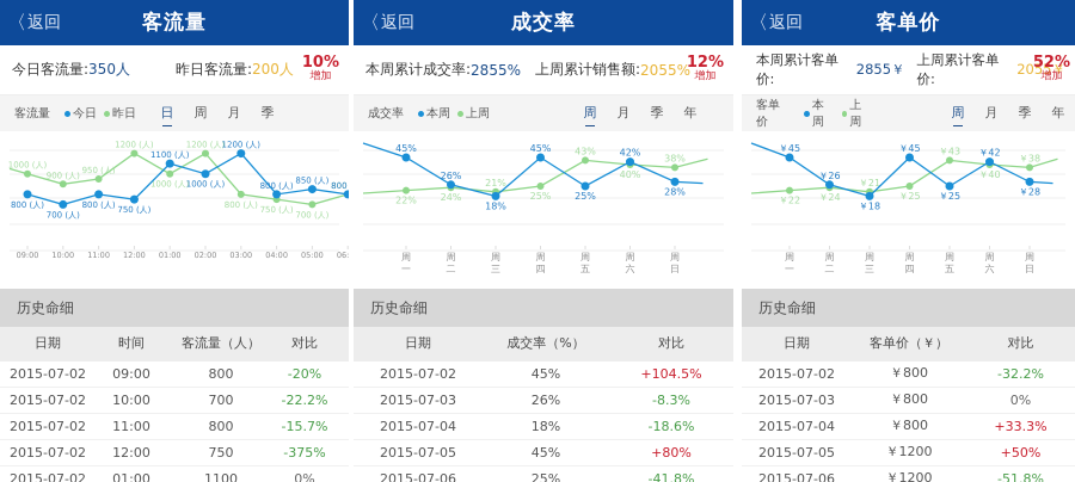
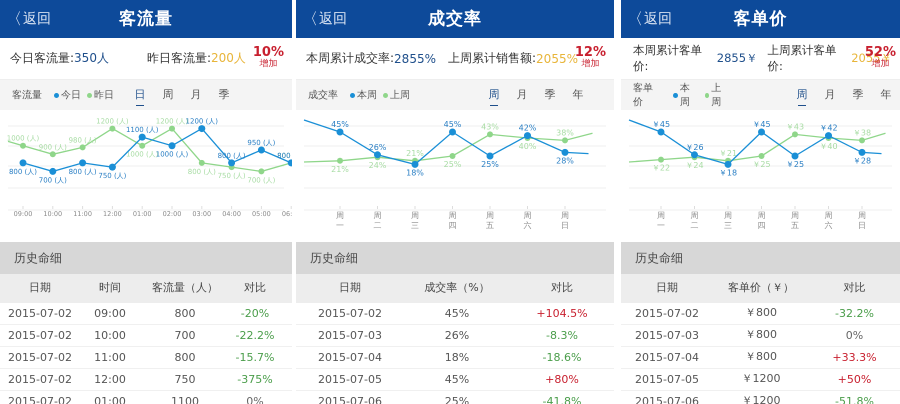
客流量/昨日/11:00: 950 -> 980
客流量/今日/05:00: 850 -> 950
成交率/上周/周一: 22% -> 21%
